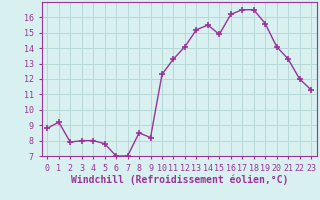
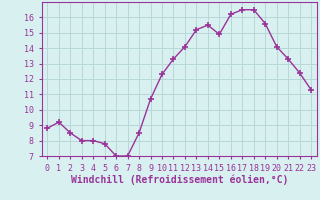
2: 7.9 -> 8.5
9: 8.2 -> 10.7
22: 12.0 -> 12.4
